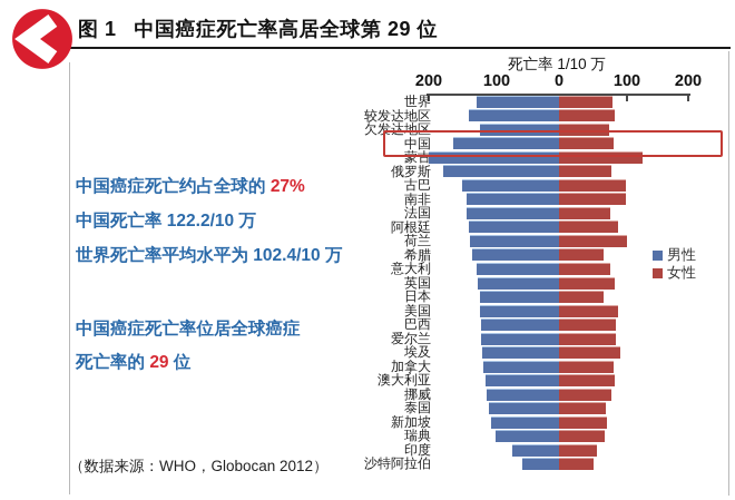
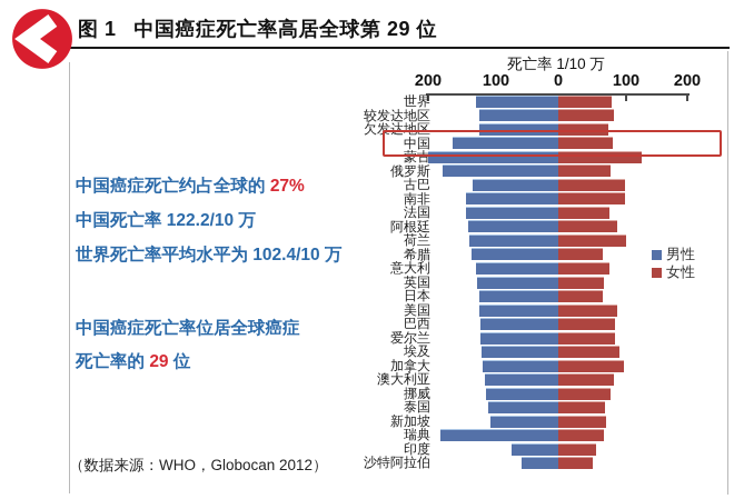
男性/较发达地区: 140 -> 120
男性/古巴: 150 -> 130
女性/英国: 80 -> 70
女性/加拿大: 80 -> 100
男性/瑞典: 100 -> 180
